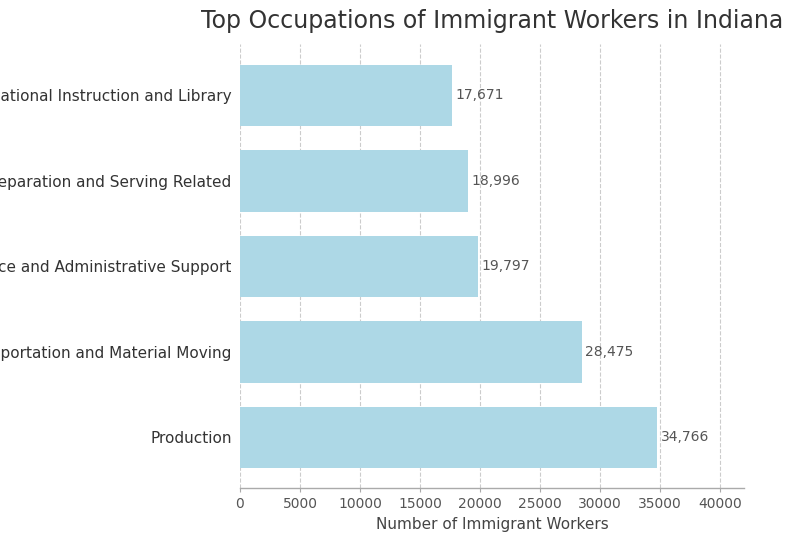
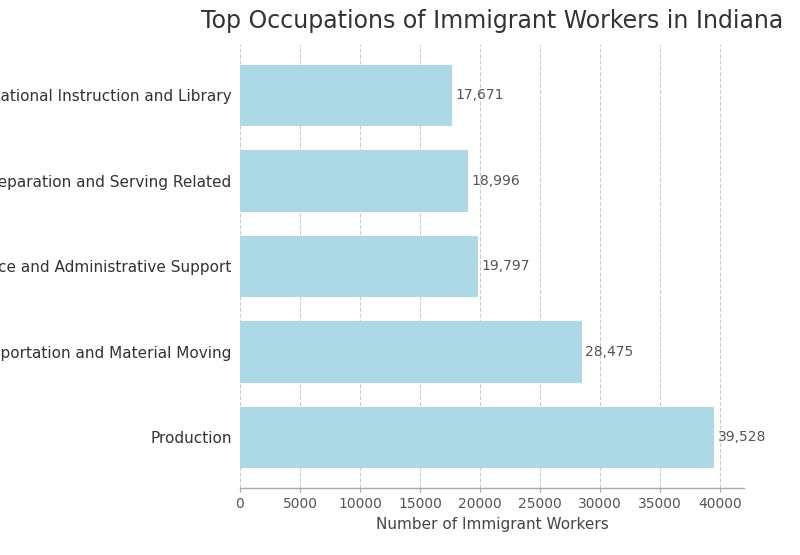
Production: 34,766 -> 39,528
